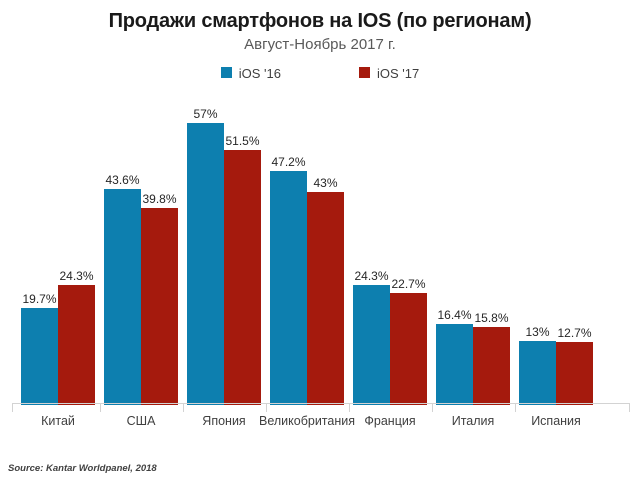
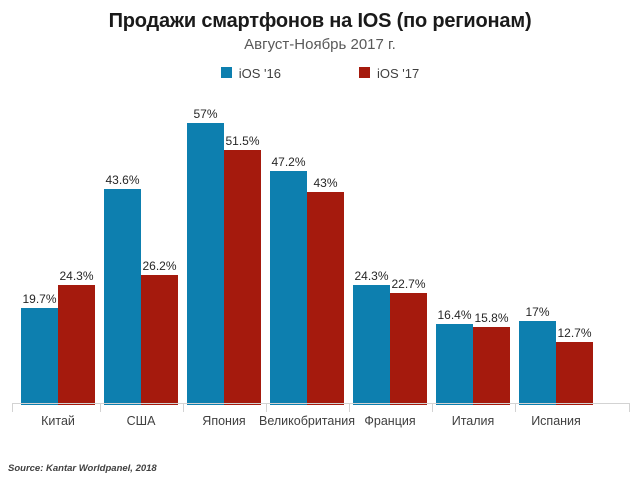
iOS '17/США: 39.8% -> 26.2%
iOS '16/Испания: 13% -> 17%
